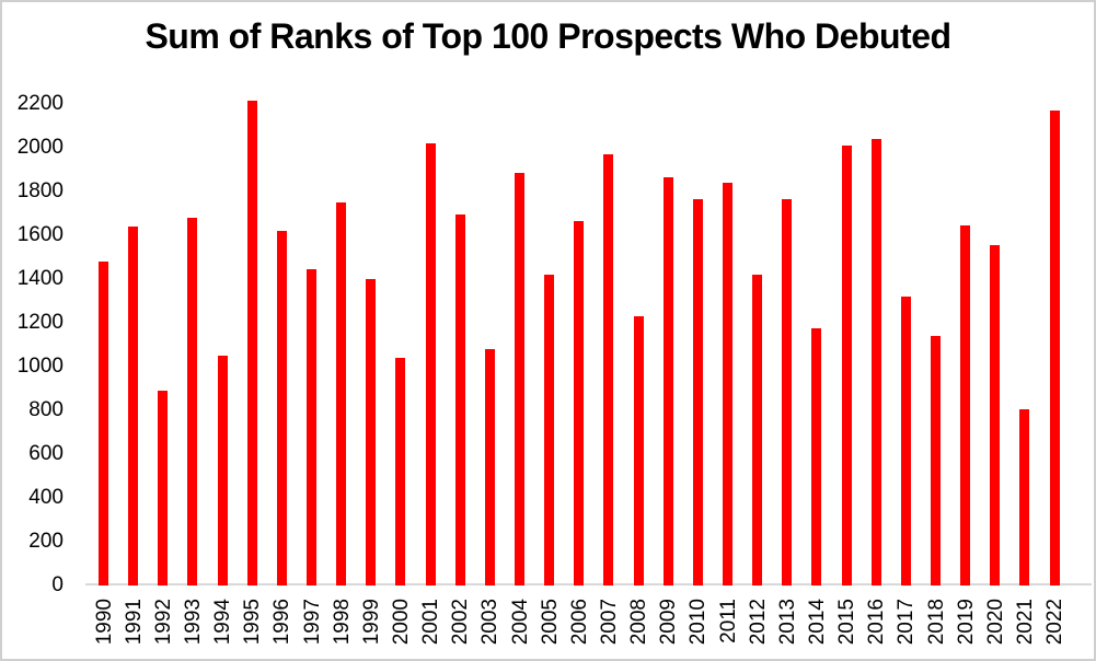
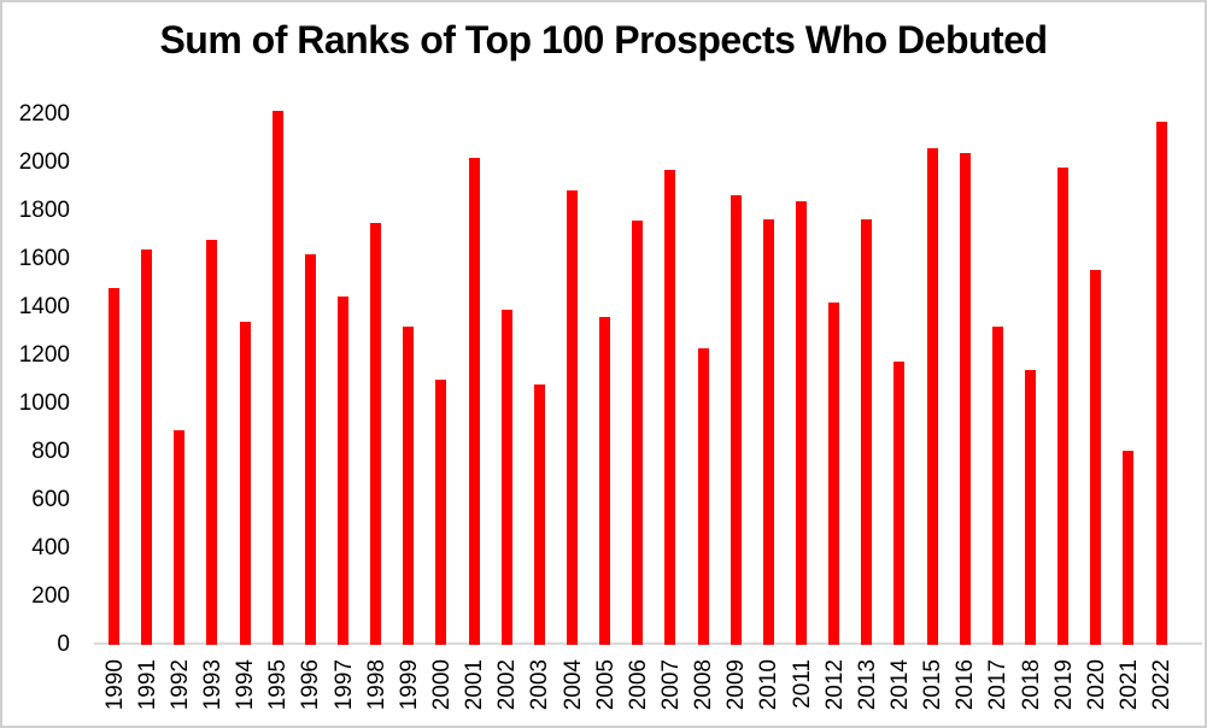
1994: 1050 -> 1340
1999: 1400 -> 1320
2000: 1040 -> 1100
2002: 1700 -> 1390
2005: 1420 -> 1360
2006: 1660 -> 1760
2015: 2010 -> 2060
2019: 1640 -> 1980
